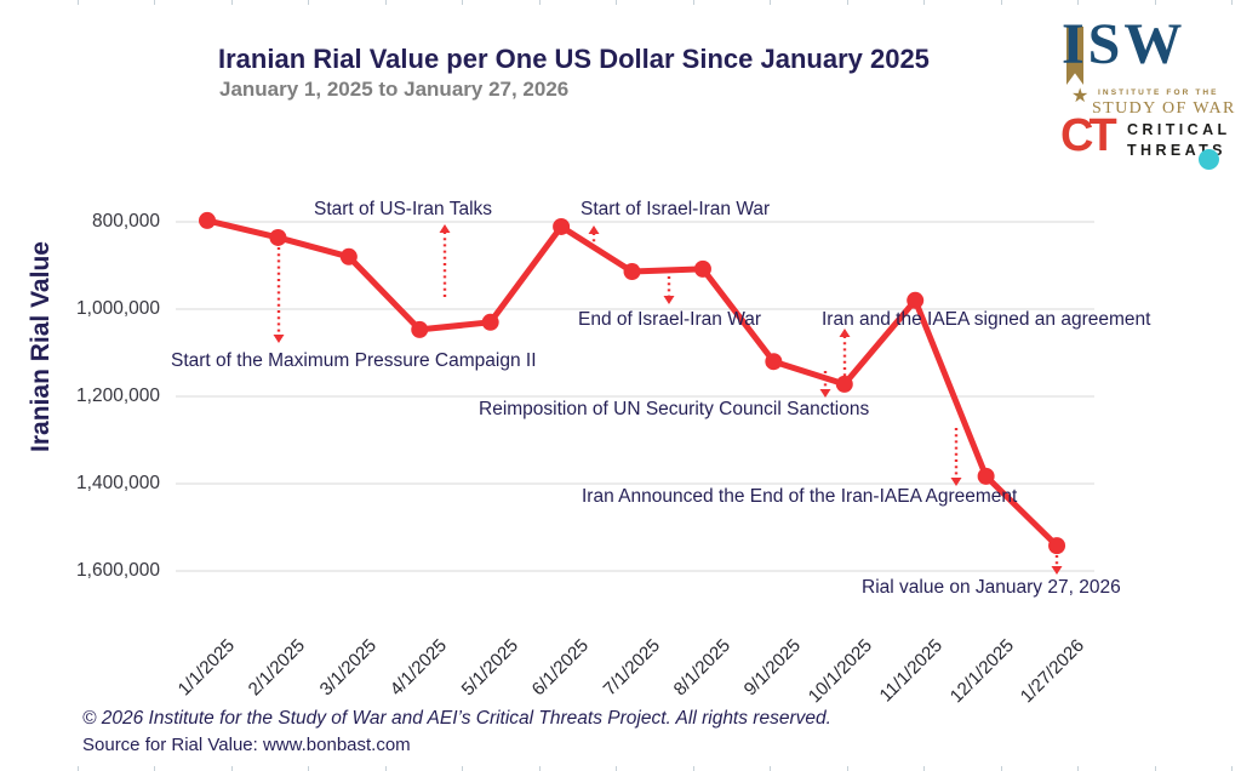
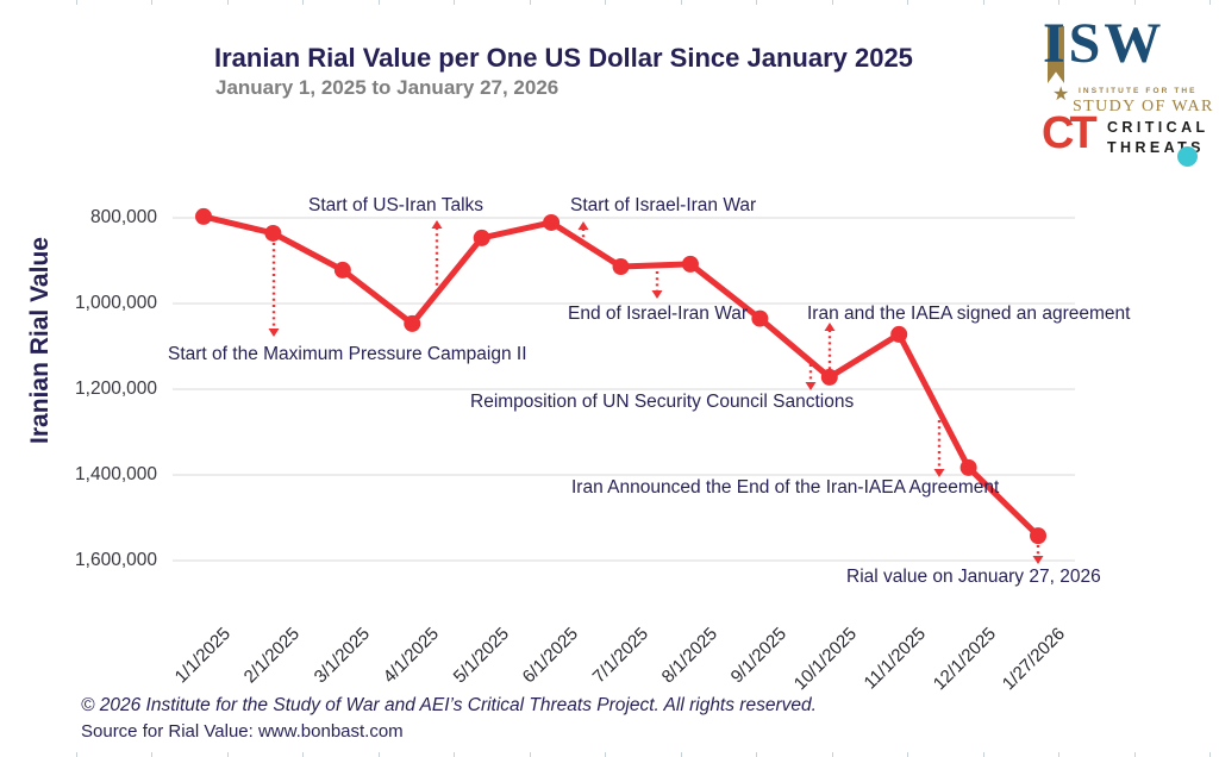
3/1/2025: 880000 -> 920000
5/1/2025: 1030000 -> 850000
9/1/2025: 1120000 -> 1040000
11/1/2025: 980000 -> 1070000
